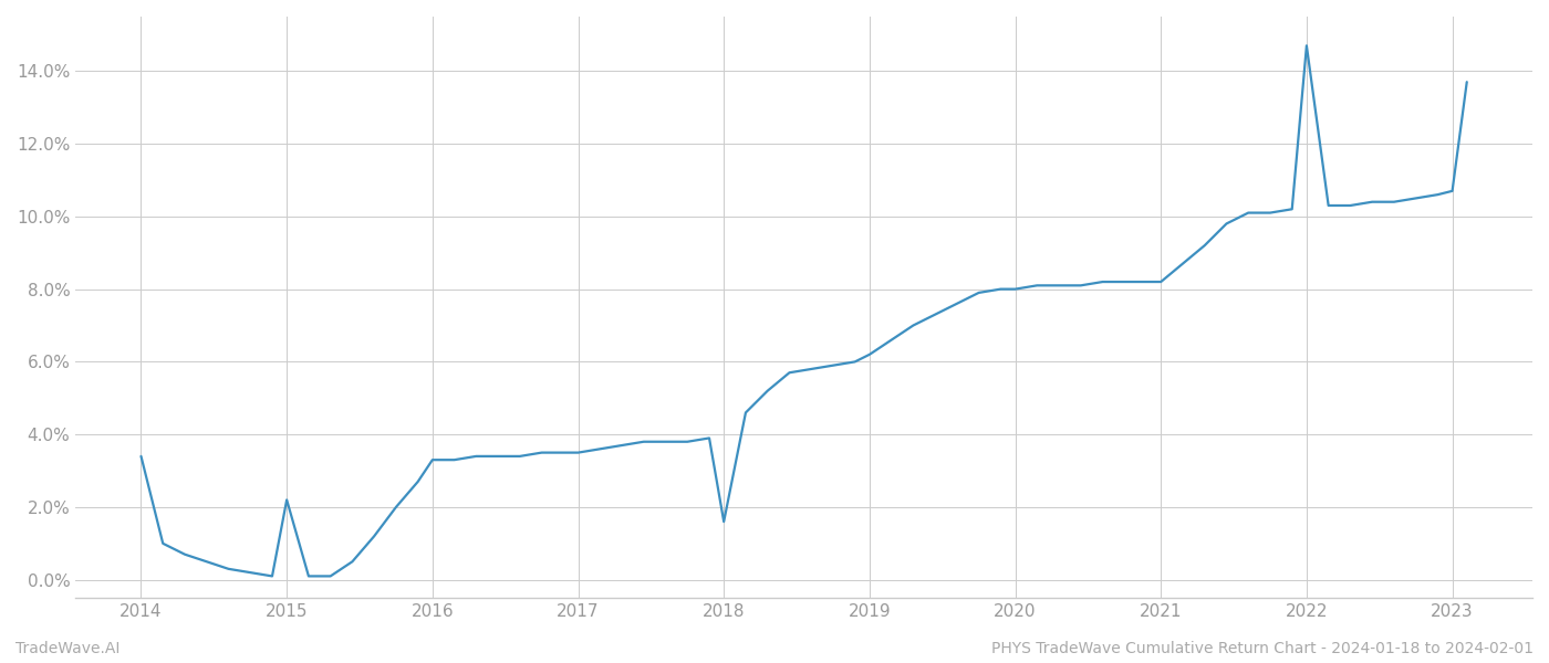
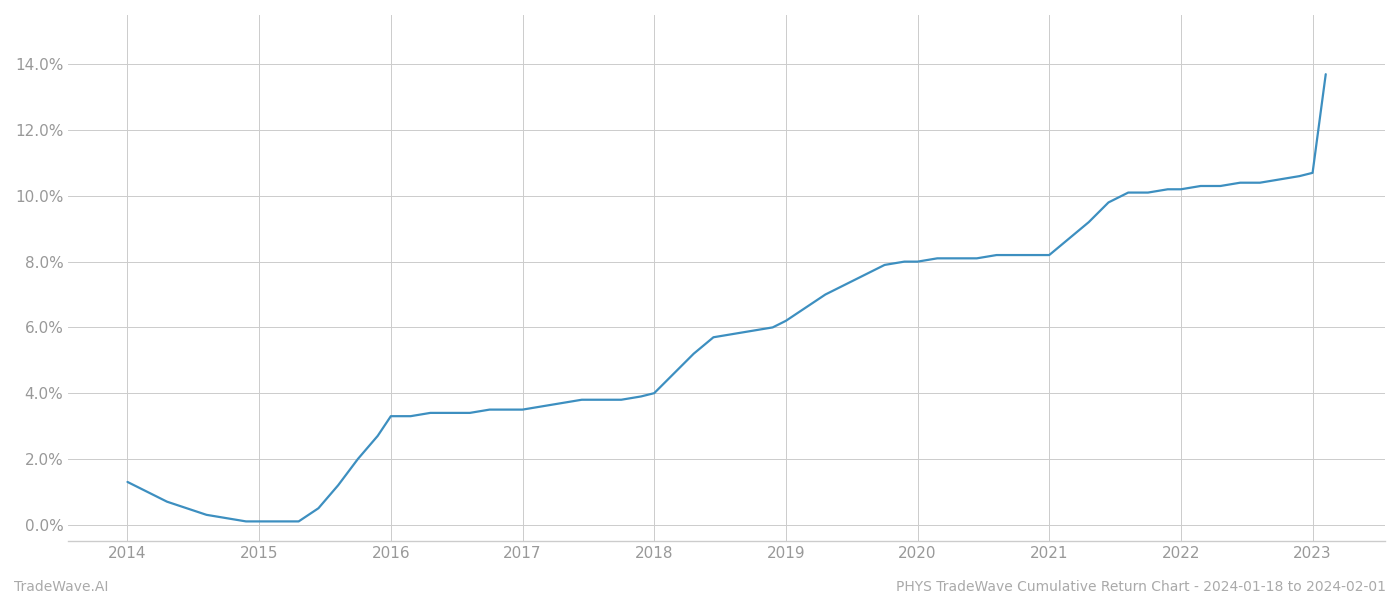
2014: 3.4% -> 1.3%
2015: 2.2% -> 0.1%
2018: 1.6% -> 4.0%
2022: 14.7% -> 10.2%
